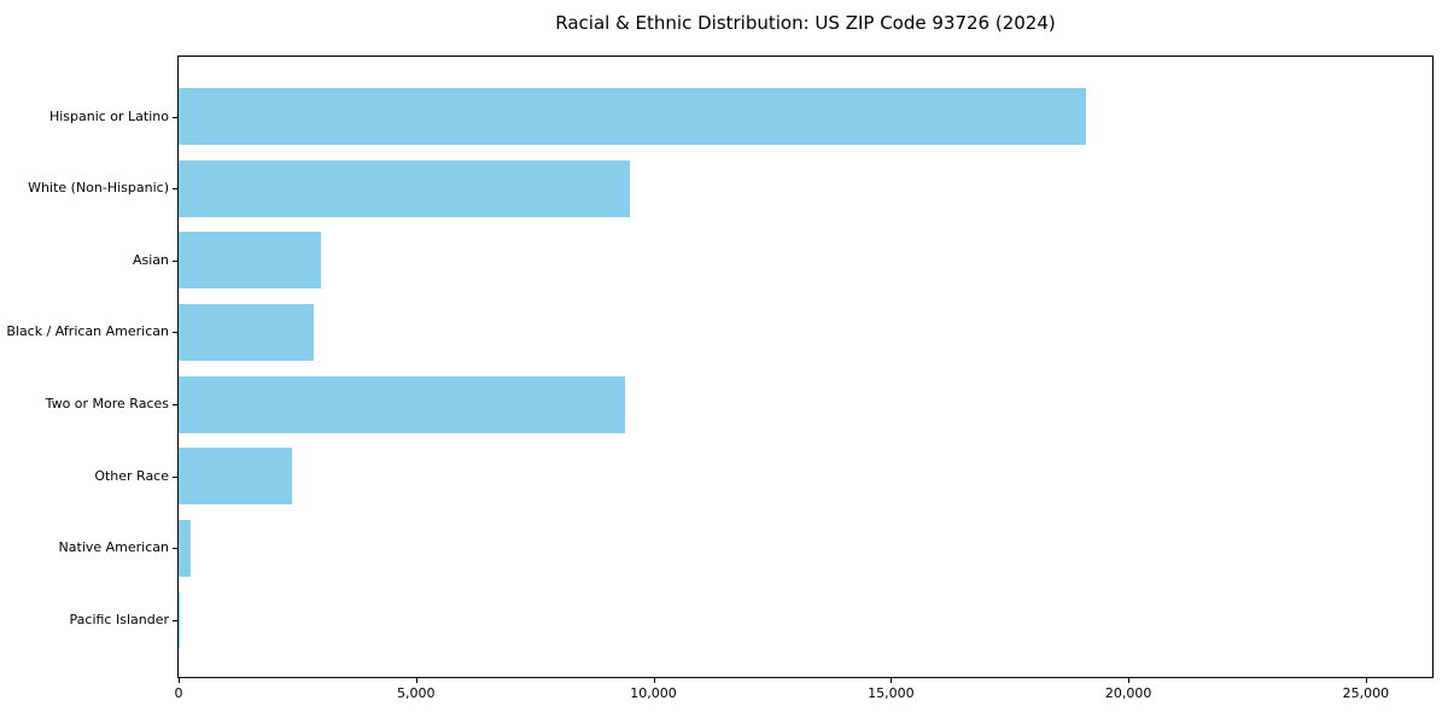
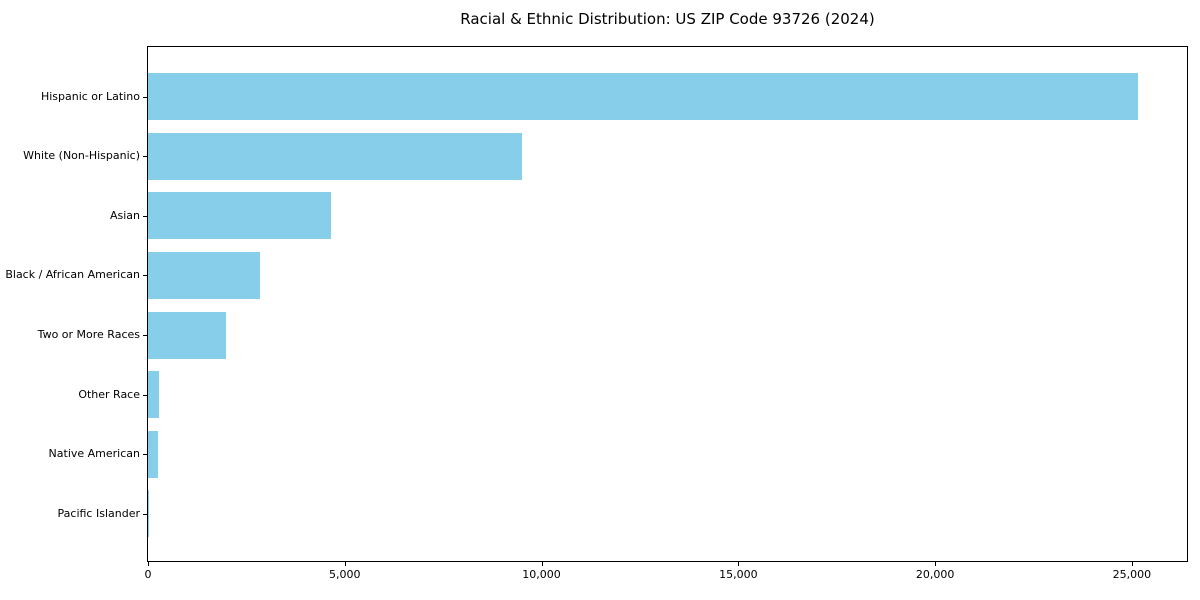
Hispanic or Latino: 19100 -> 25200
Asian: 3000 -> 4600
Two or More Races: 9400 -> 2000
Other Race: 2400 -> 300
